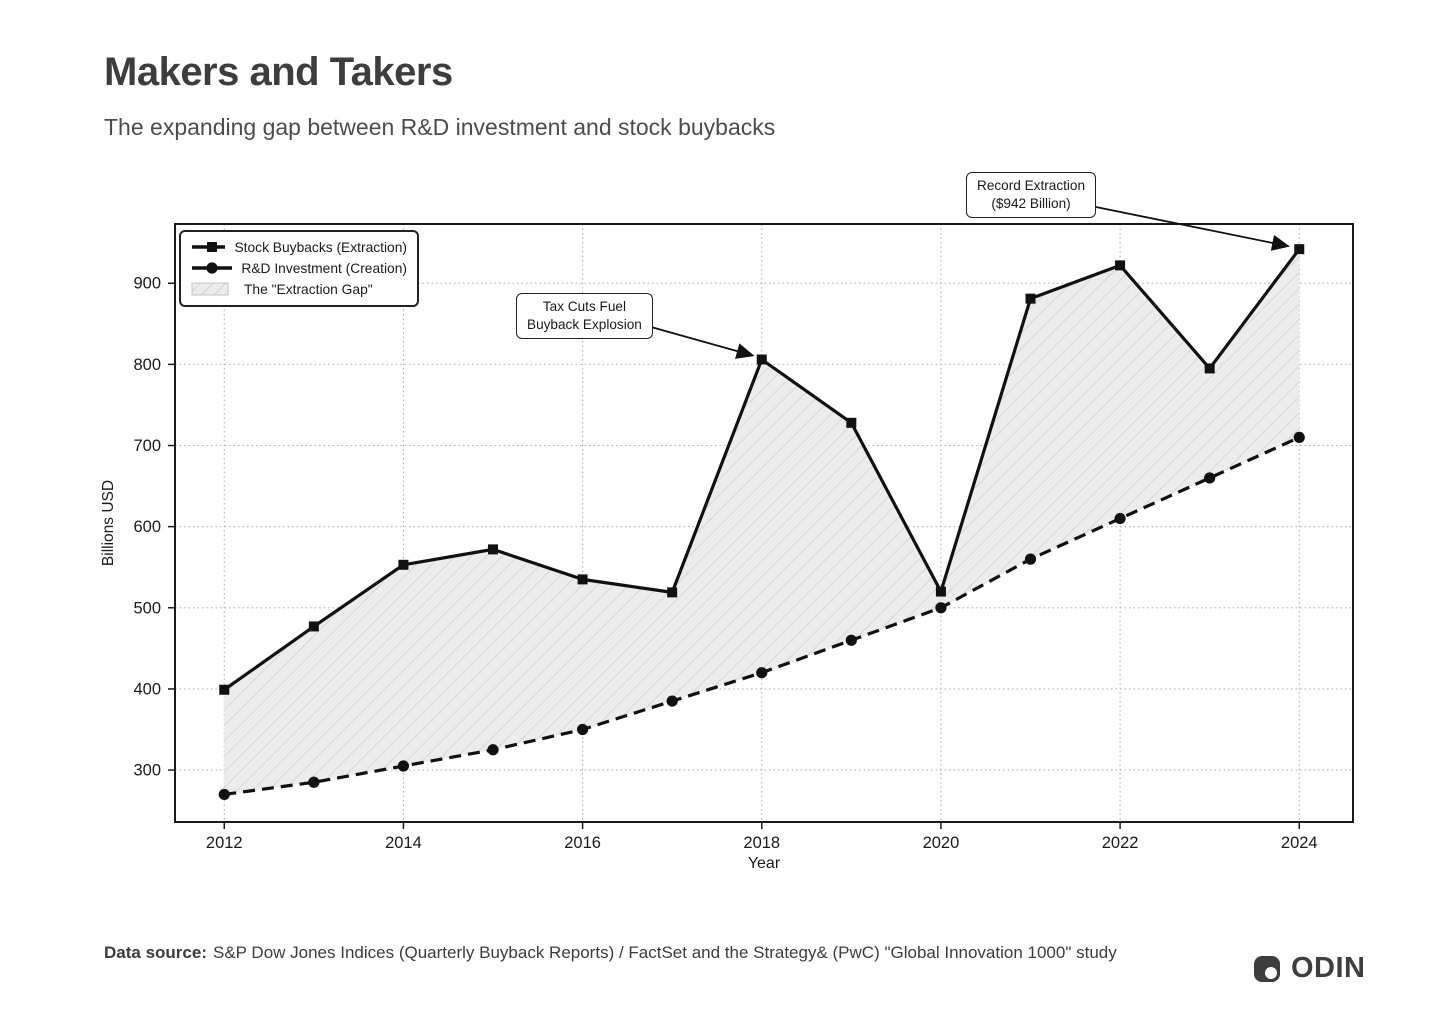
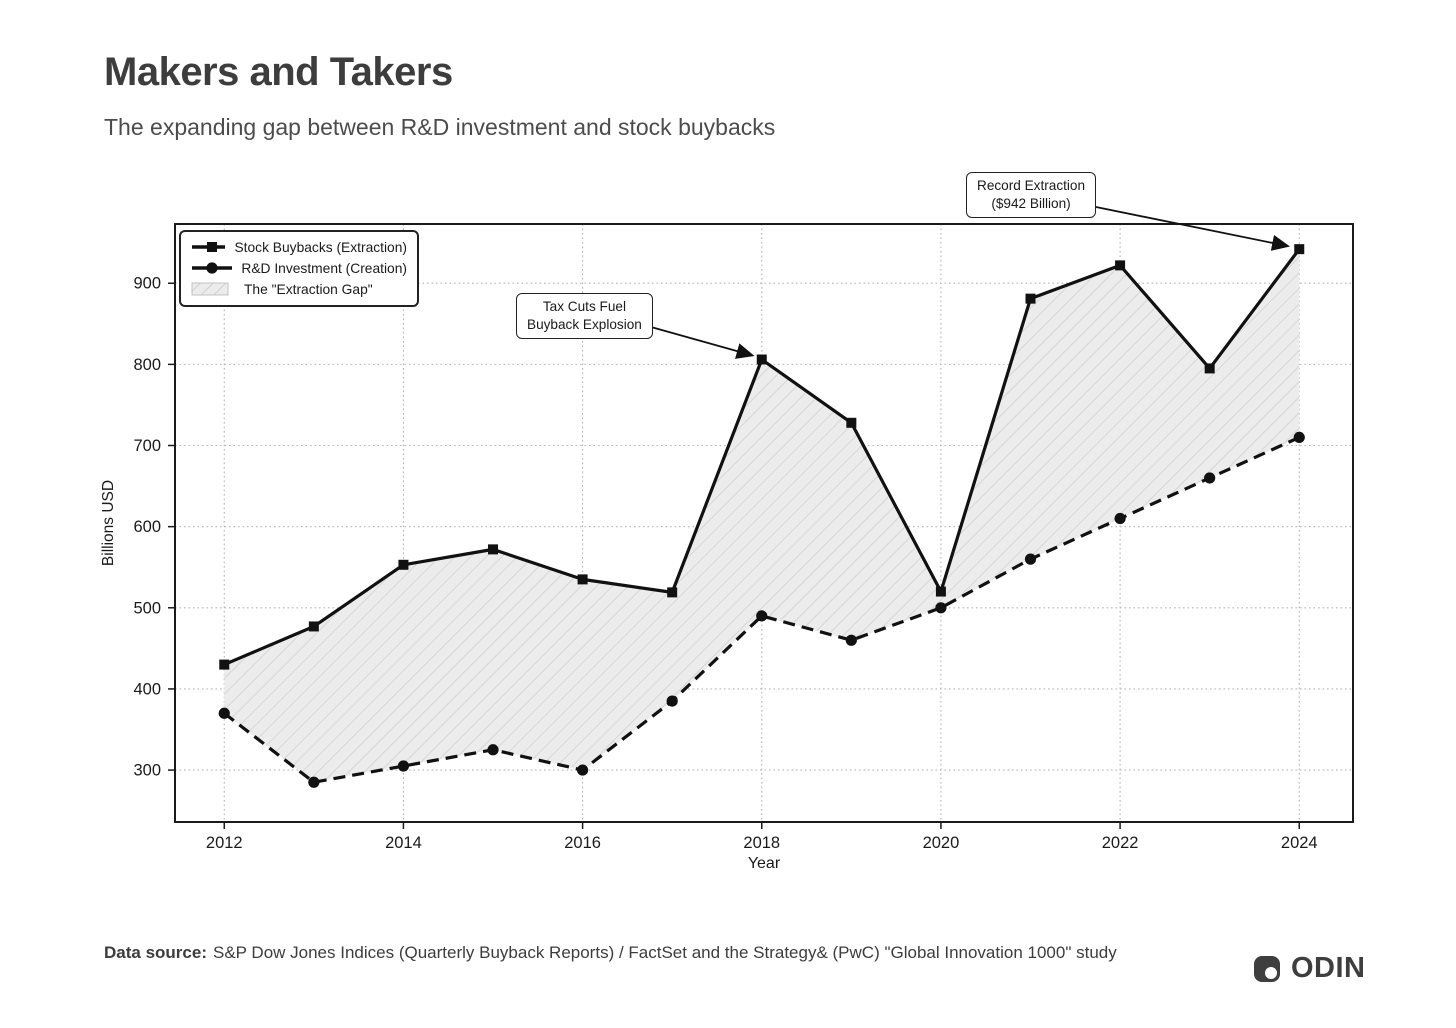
Stock Buybacks (Extraction)/2012: 400 -> 430
R&D Investment (Creation)/2012: 270 -> 370
R&D Investment (Creation)/2016: 350 -> 300
R&D Investment (Creation)/2018: 420 -> 490
